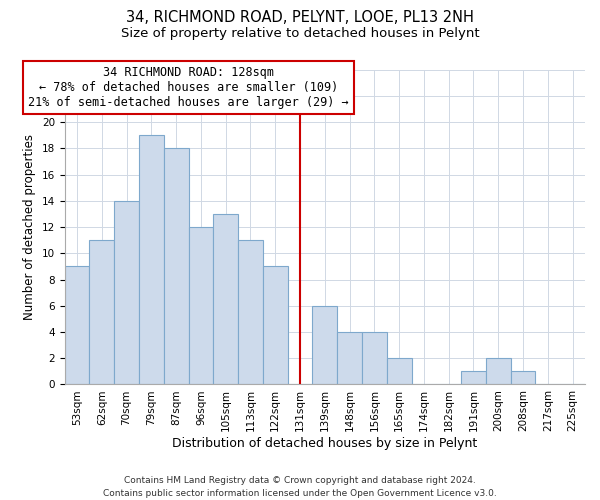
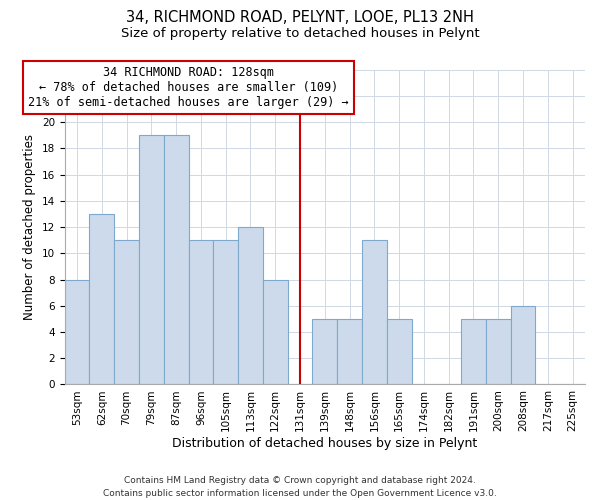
53sqm: 9 -> 8
62sqm: 11 -> 13
70sqm: 14 -> 11
87sqm: 18 -> 19
96sqm: 12 -> 11
105sqm: 13 -> 11
113sqm: 11 -> 12
122sqm: 9 -> 8
139sqm: 6 -> 5
148sqm: 4 -> 5
156sqm: 4 -> 11
165sqm: 2 -> 5
191sqm: 1 -> 5
200sqm: 2 -> 5
208sqm: 1 -> 6
